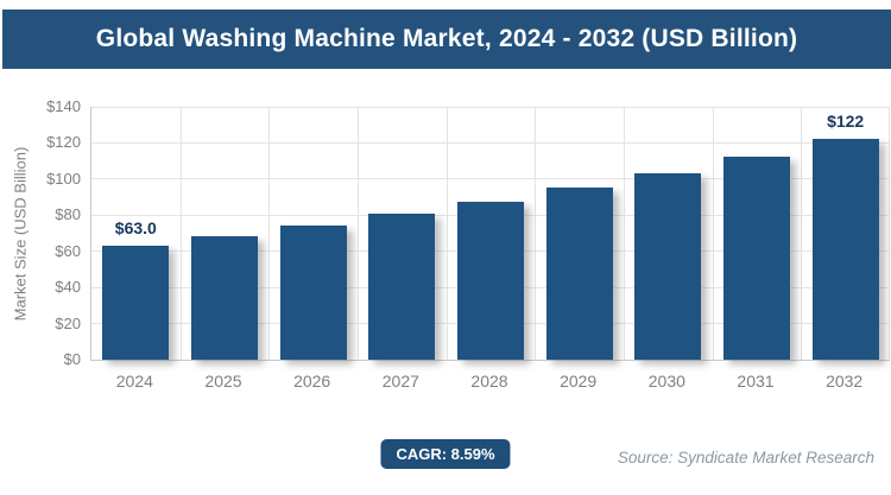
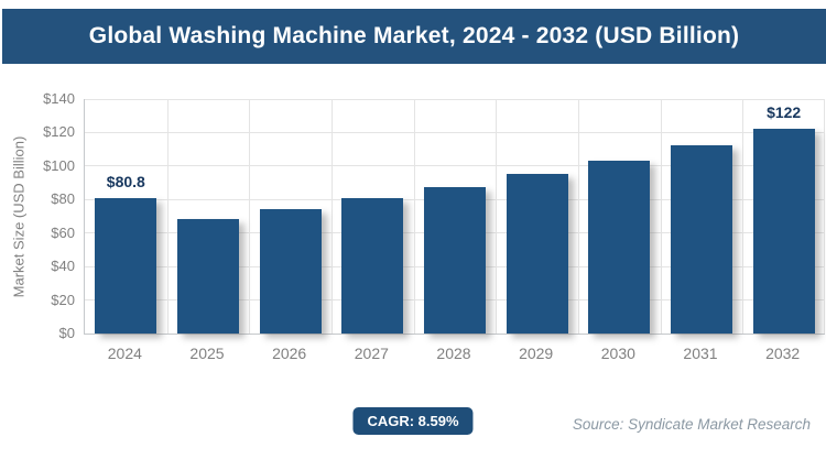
2024: $63.0 -> $80.8
